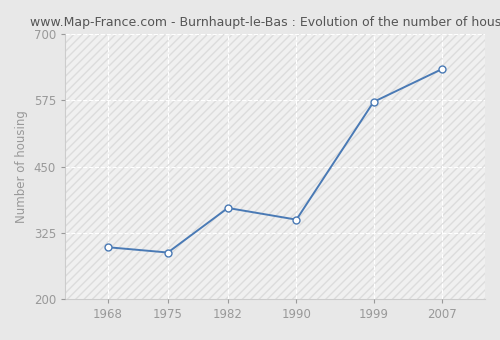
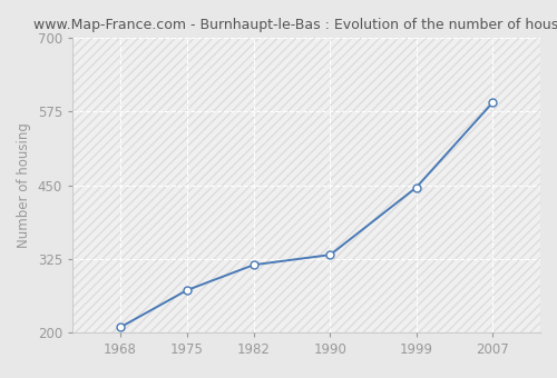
1968: 298 -> 209
1975: 288 -> 272
1982: 372 -> 315
1990: 350 -> 332
1999: 572 -> 446
2007: 634 -> 590
